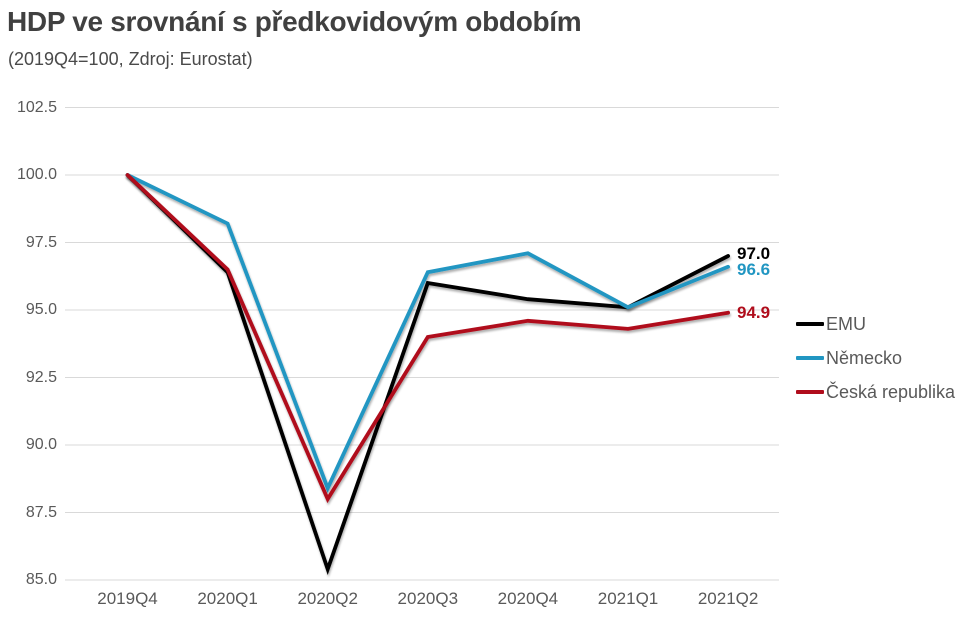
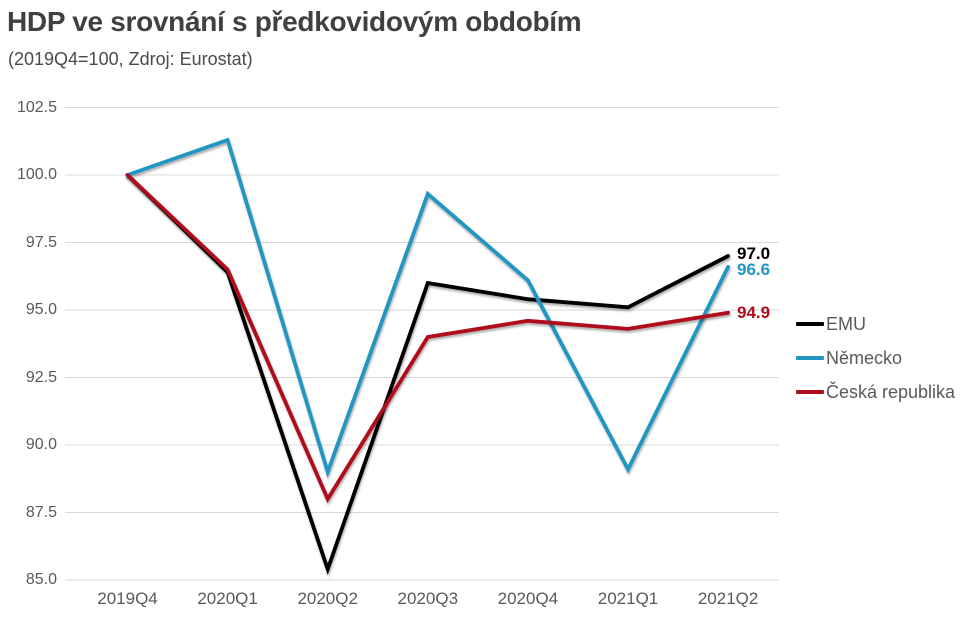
Německo/2020Q1: 98.2 -> 101.3
Německo/2020Q2: 88.4 -> 89.0
Německo/2020Q3: 96.4 -> 99.3
Německo/2020Q4: 97.1 -> 96.1
Německo/2021Q1: 95.1 -> 89.1
